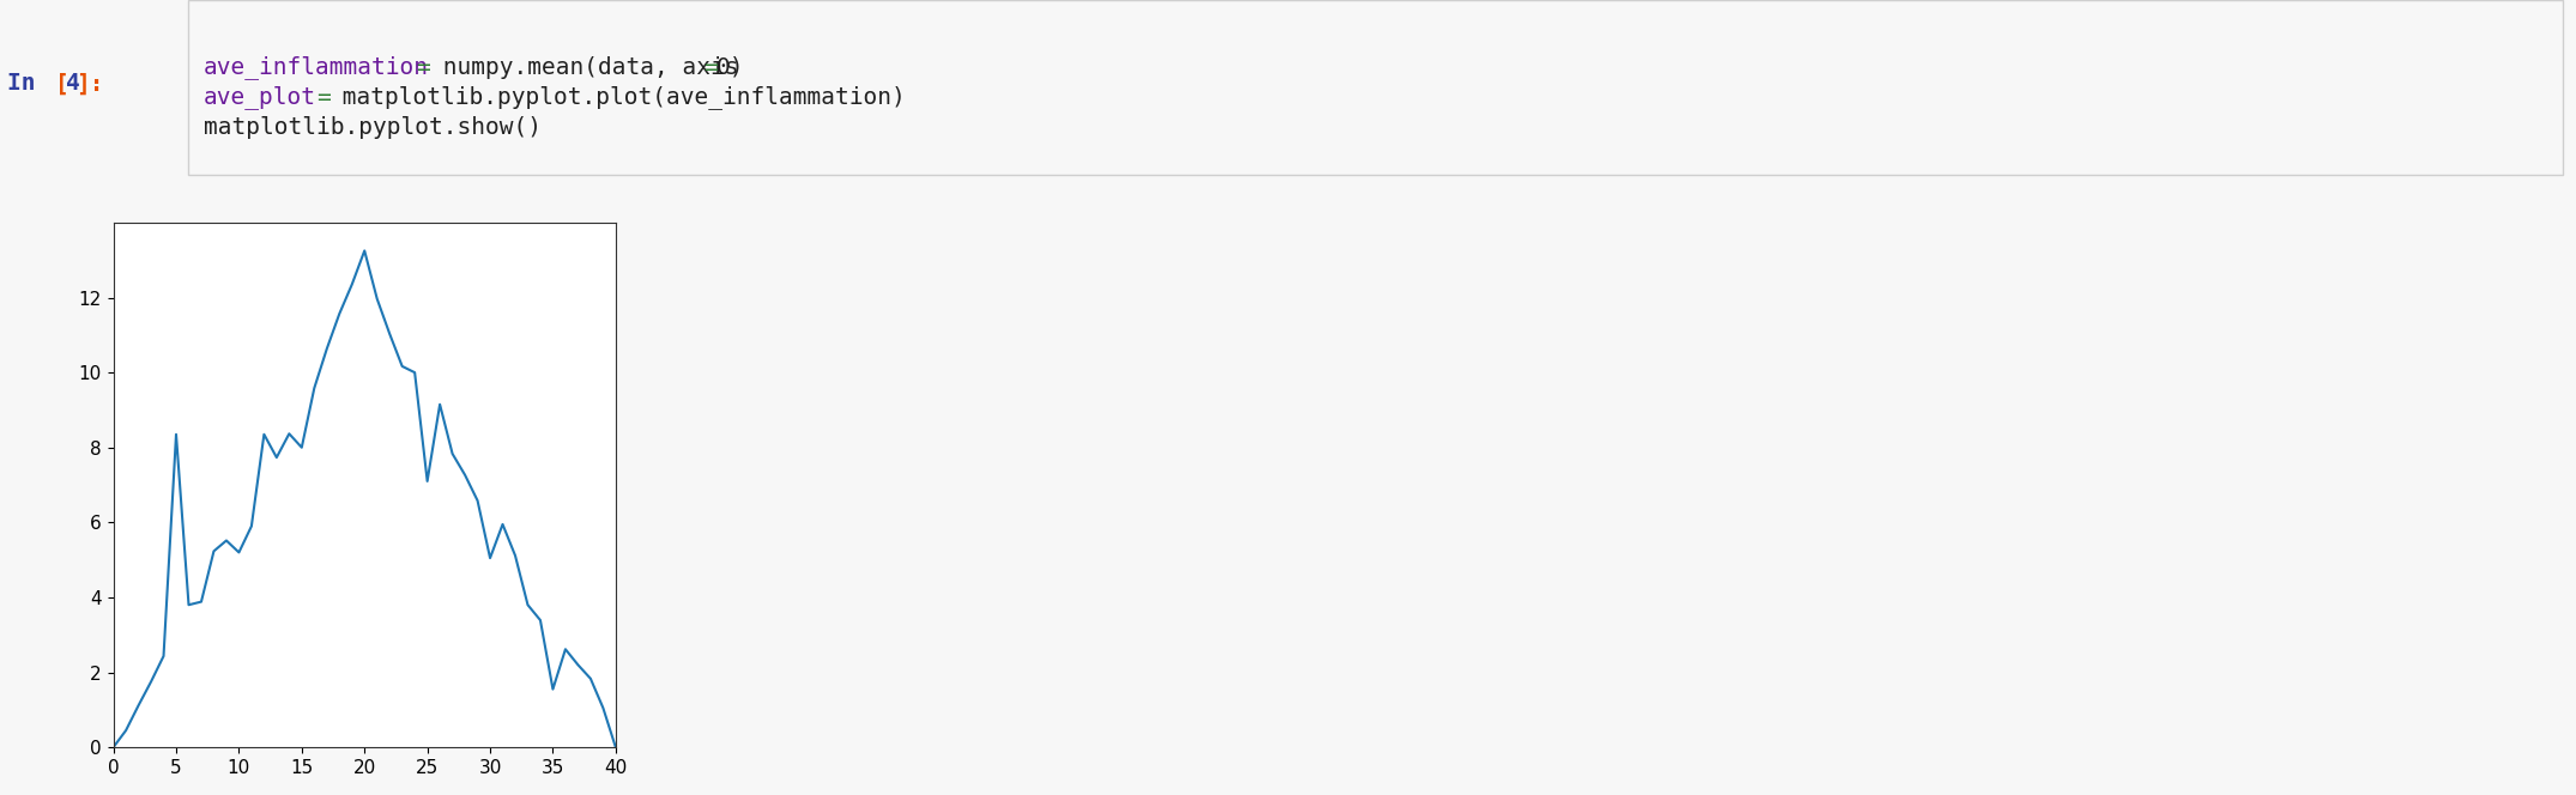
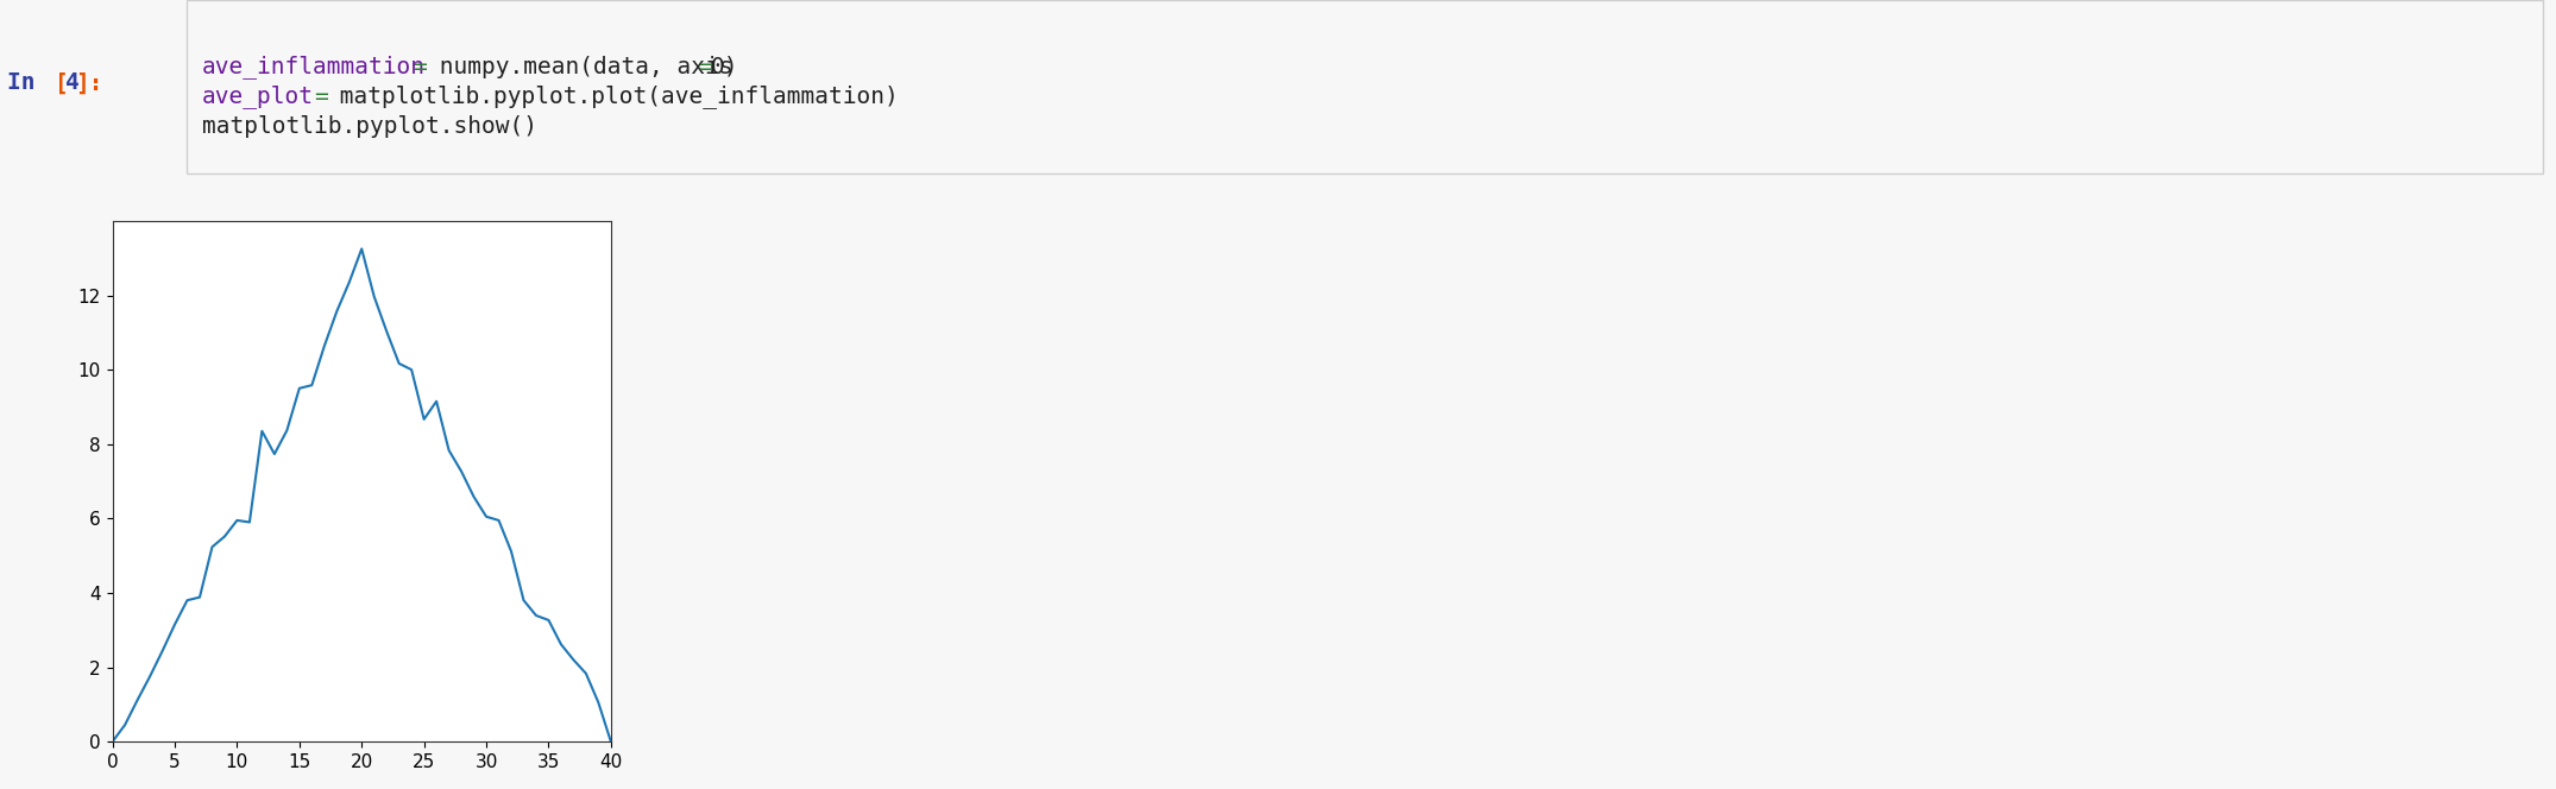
5: 8.35 -> 3.15
10: 5.20 -> 5.95
15: 8.00 -> 9.50
25: 7.10 -> 8.67
30: 5.05 -> 6.05
35: 1.55 -> 3.27
